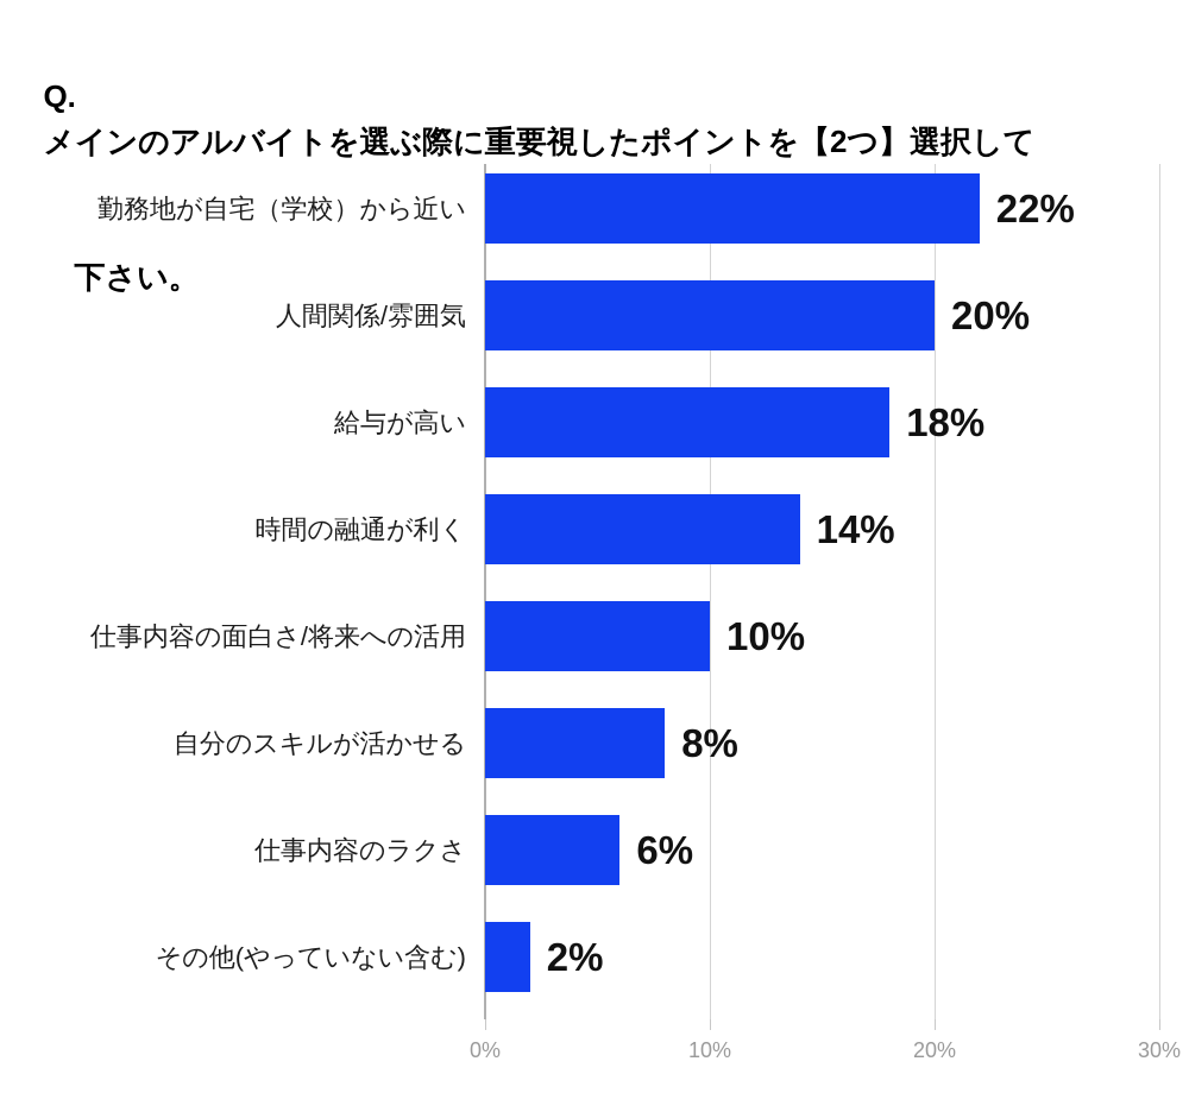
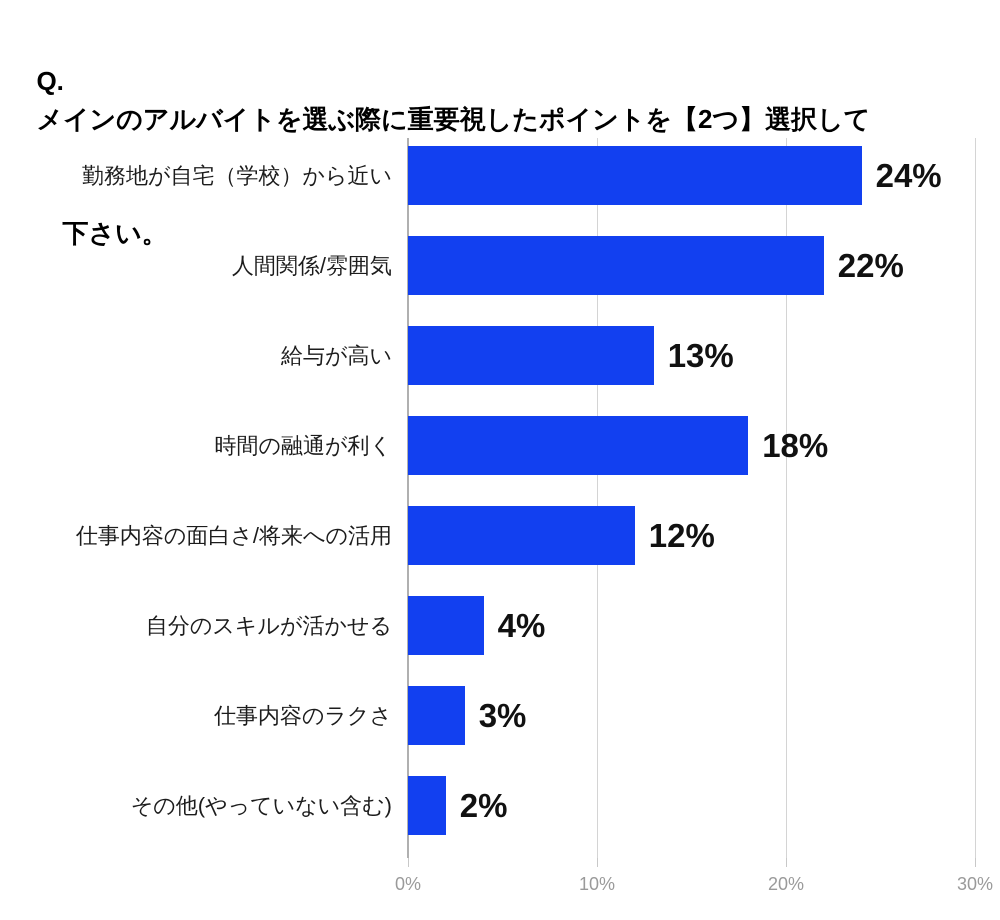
勤務地が自宅（学校）から近い: 22% -> 24%
人間関係/雰囲気: 20% -> 22%
給与が高い: 18% -> 13%
時間の融通が利く: 14% -> 18%
仕事内容の面白さ/将来への活用: 10% -> 12%
自分のスキルが活かせる: 8% -> 4%
仕事内容のラクさ: 6% -> 3%
